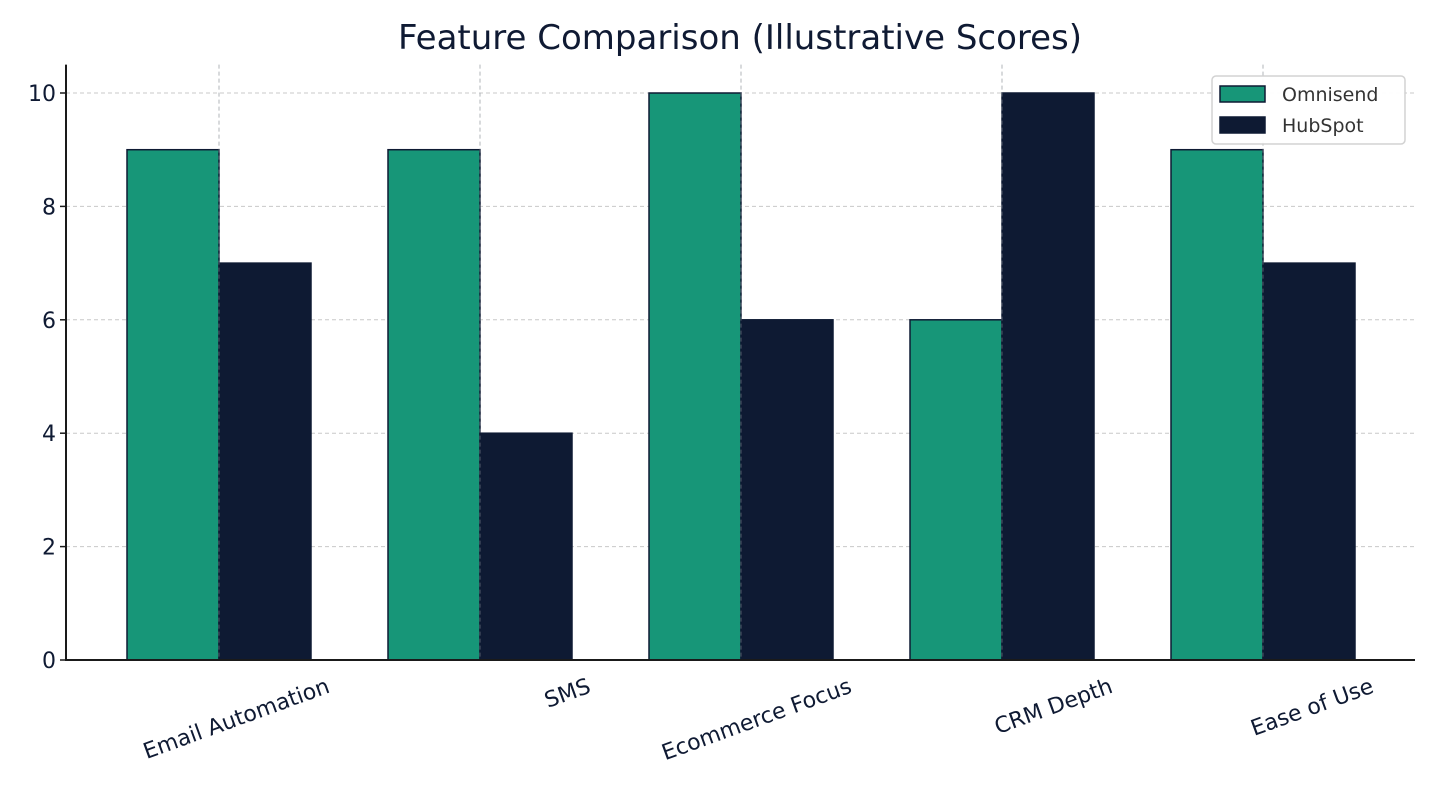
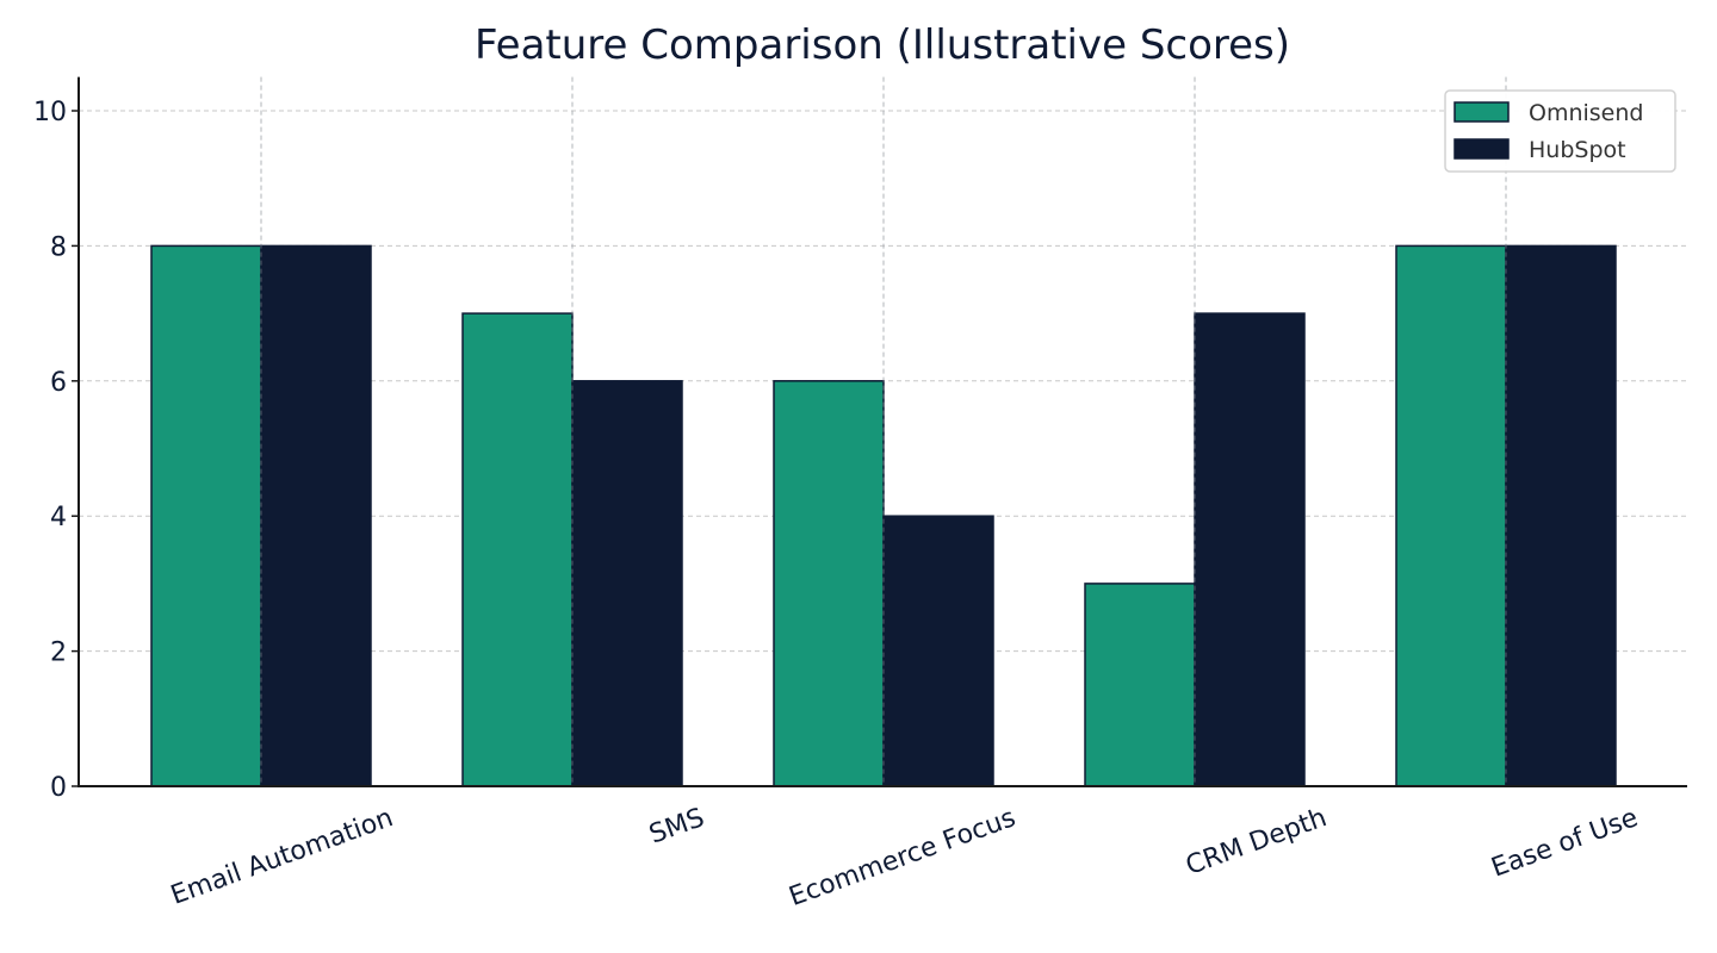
Omnisend/Email Automation: 9 -> 8
HubSpot/Email Automation: 7 -> 8
Omnisend/SMS: 9 -> 7
HubSpot/SMS: 4 -> 6
Omnisend/Ecommerce Focus: 10 -> 6
HubSpot/Ecommerce Focus: 6 -> 4
Omnisend/CRM Depth: 6 -> 3
HubSpot/CRM Depth: 10 -> 7
Omnisend/Ease of Use: 9 -> 8
HubSpot/Ease of Use: 7 -> 8
